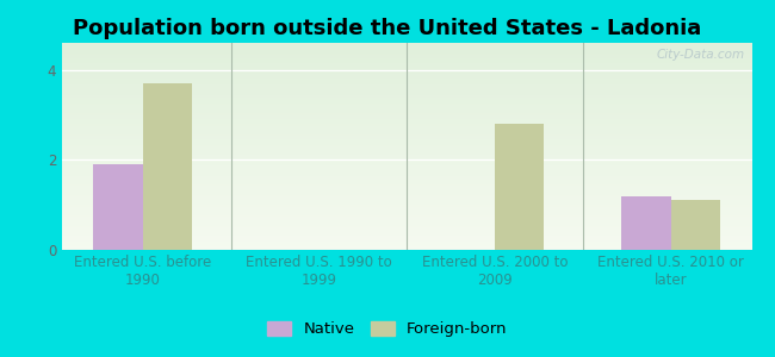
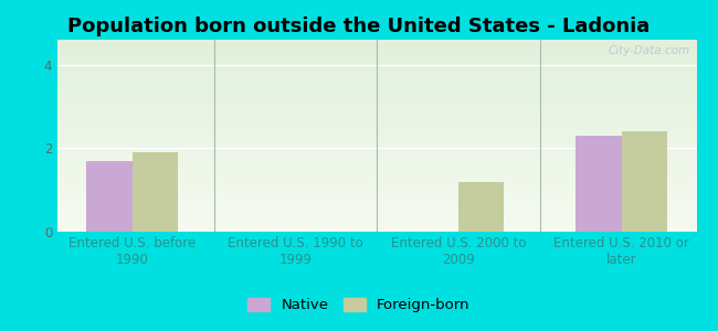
Native/Entered U.S. before 1990: 1.9 -> 1.7
Foreign-born/Entered U.S. before 1990: 3.7 -> 1.9
Foreign-born/Entered U.S. 2000 to 2009: 2.8 -> 1.2
Native/Entered U.S. 2010 or later: 1.2 -> 2.3
Foreign-born/Entered U.S. 2010 or later: 1.1 -> 2.4
